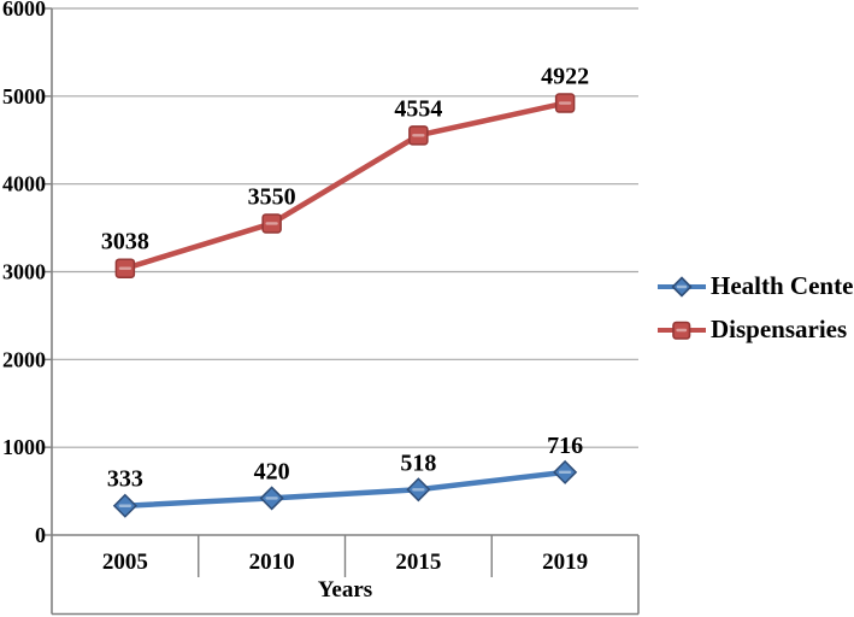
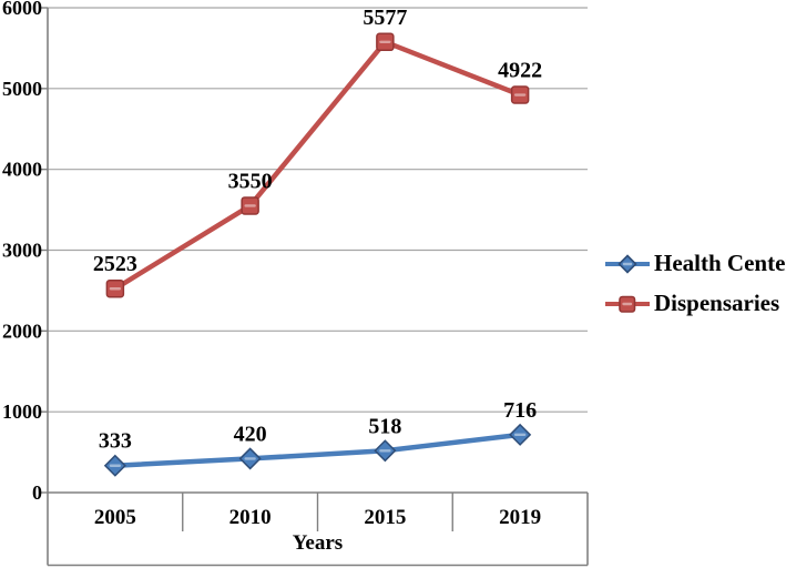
Dispensaries/2005: 3038 -> 2523
Dispensaries/2015: 4554 -> 5577
